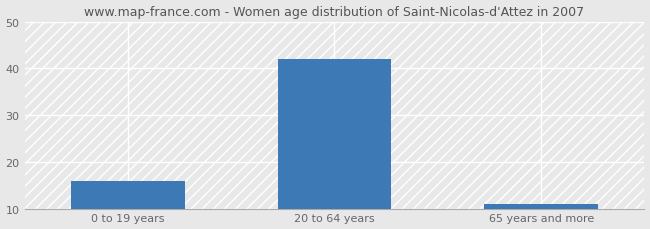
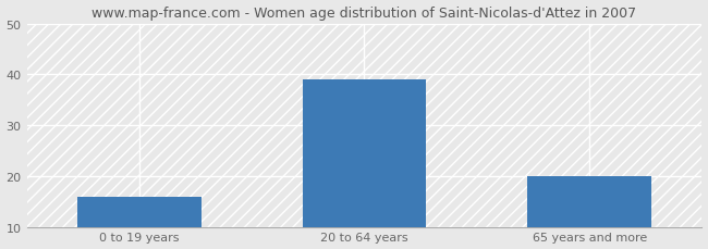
20 to 64 years: 42 -> 39
65 years and more: 11 -> 20
